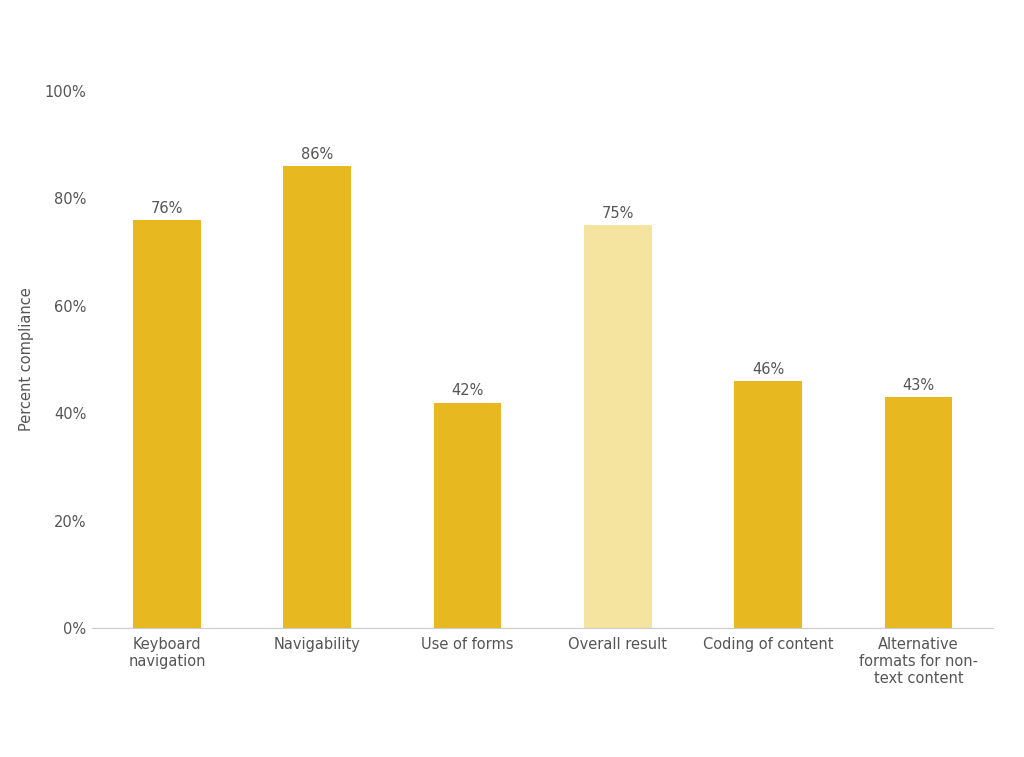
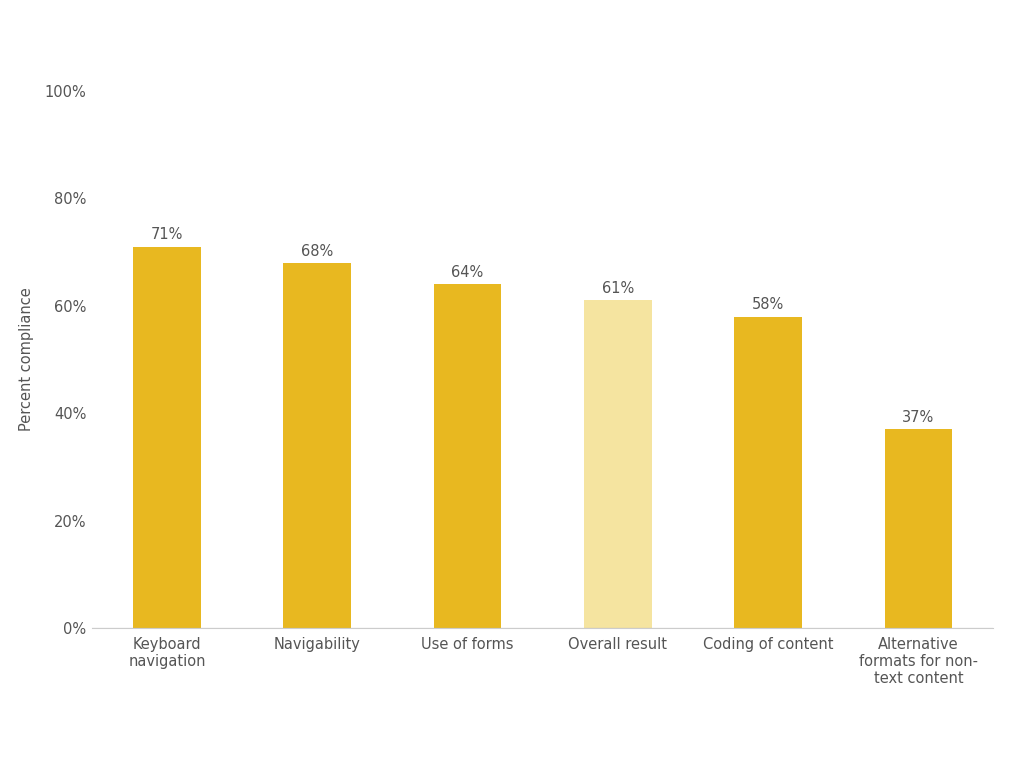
Keyboard navigation: 76% -> 71%
Navigability: 86% -> 68%
Use of forms: 42% -> 64%
Overall result: 75% -> 61%
Coding of content: 46% -> 58%
Alternative formats for non- text content: 43% -> 37%
